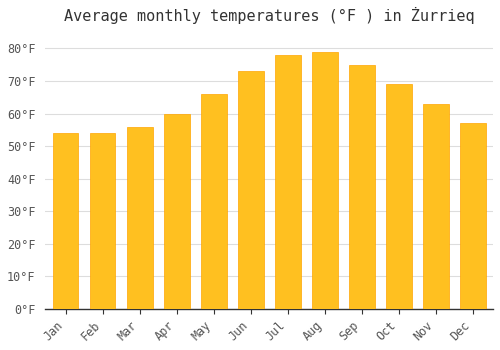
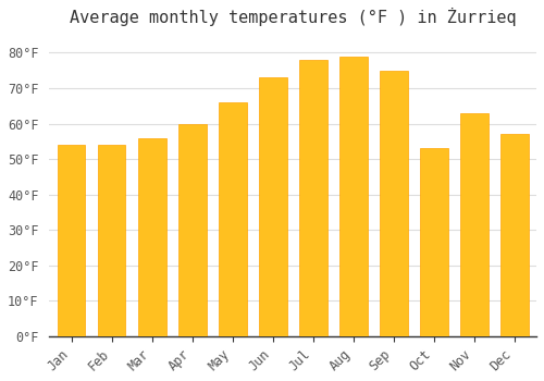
Oct: 69°F -> 53°F
